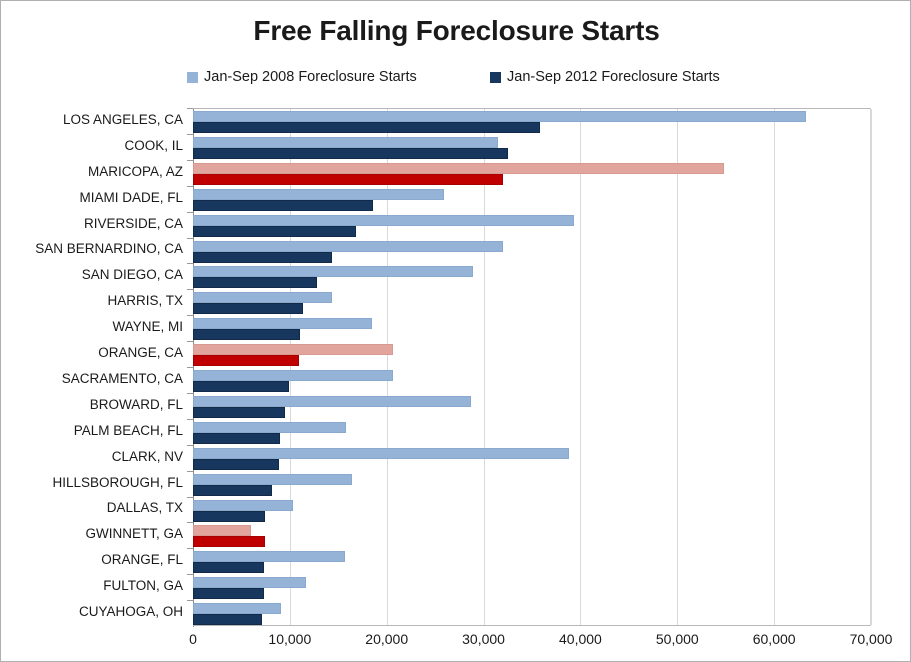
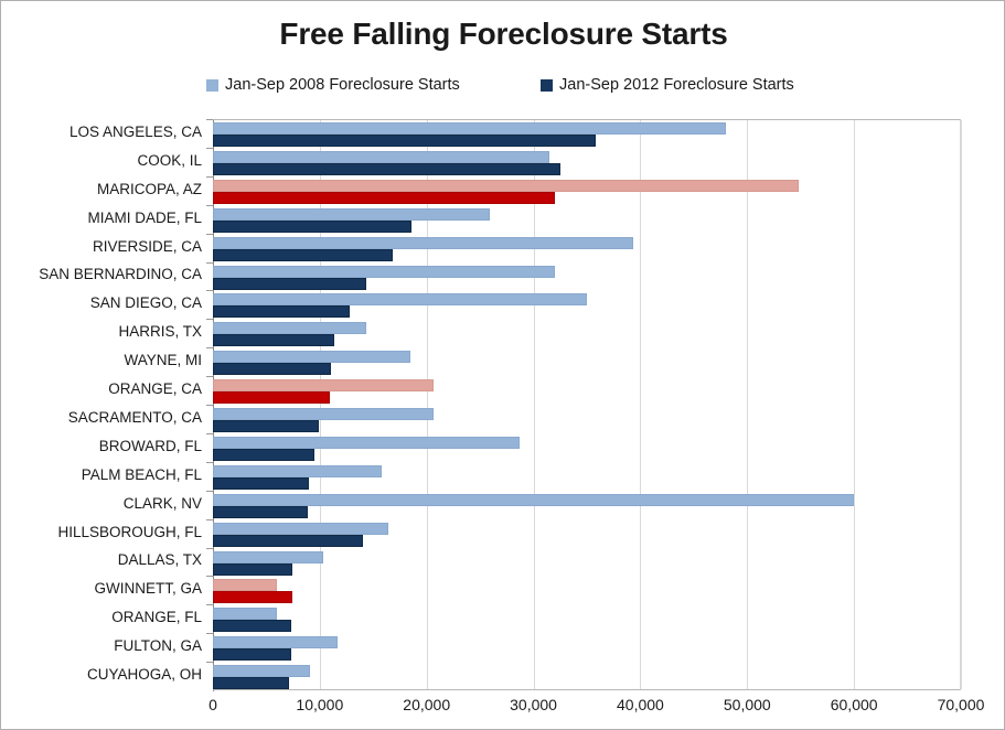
Jan-Sep 2008 Foreclosure Starts/LOS ANGELES, CA: 63000 -> 48000
Jan-Sep 2008 Foreclosure Starts/SAN DIEGO, CA: 29000 -> 35000
Jan-Sep 2008 Foreclosure Starts/CLARK, NV: 39000 -> 60000
Jan-Sep 2012 Foreclosure Starts/HILLSBOROUGH, FL: 8000 -> 14000
Jan-Sep 2008 Foreclosure Starts/ORANGE, FL: 16000 -> 6000
